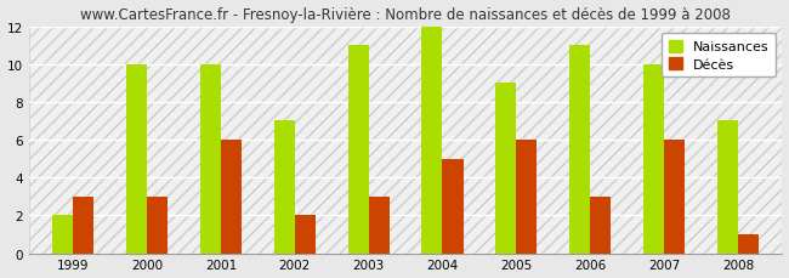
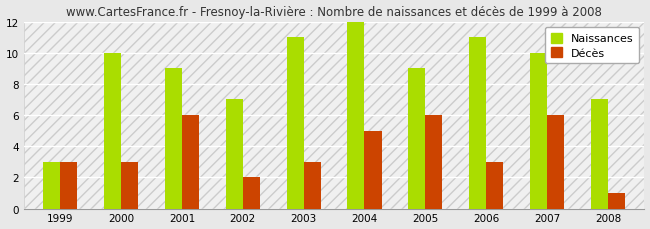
Naissances/1999: 2 -> 3
Naissances/2001: 10 -> 9
